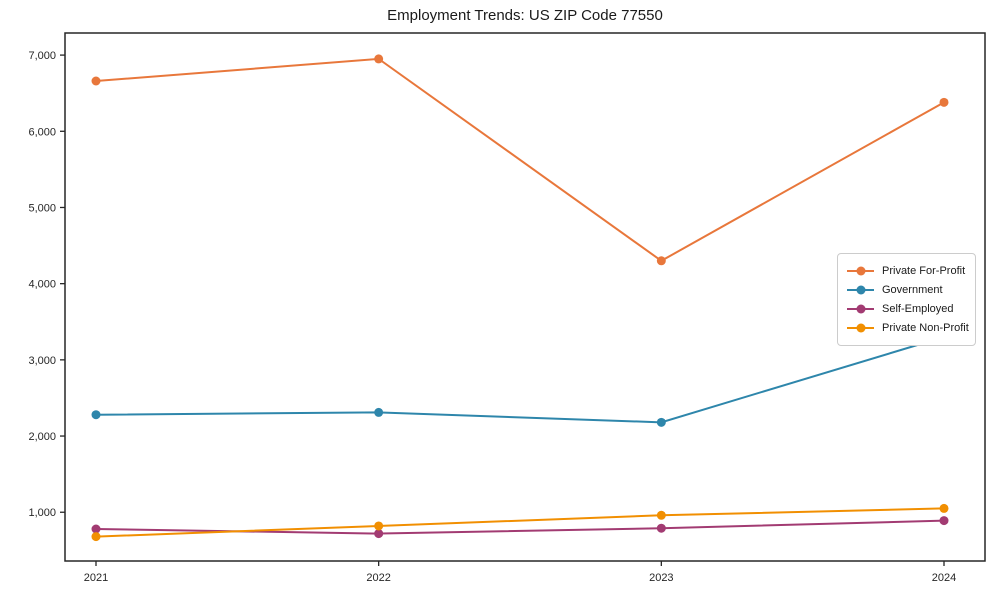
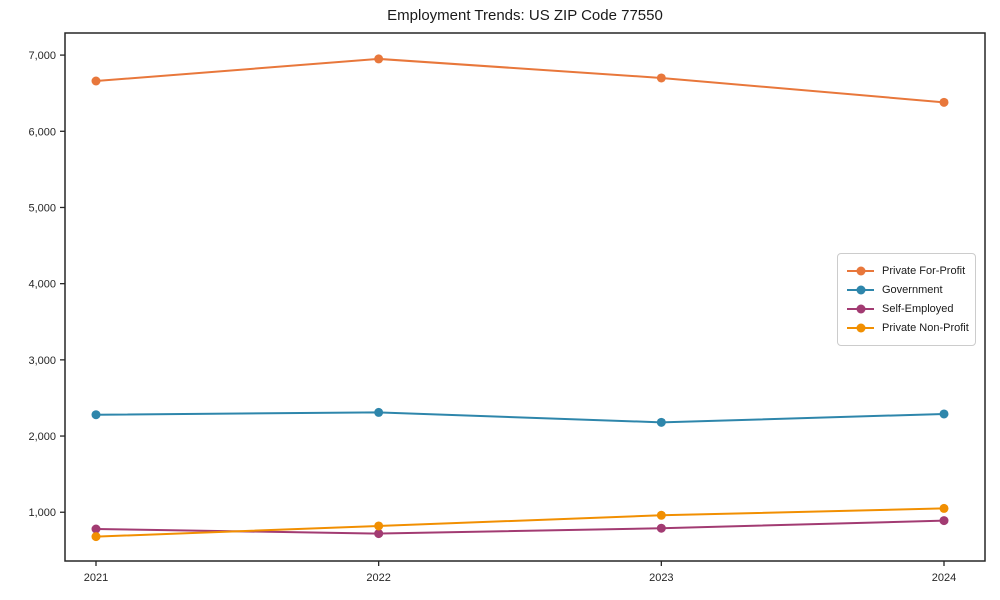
Private For-Profit/2023: 4300 -> 6700
Government/2024: 3300 -> 2300
